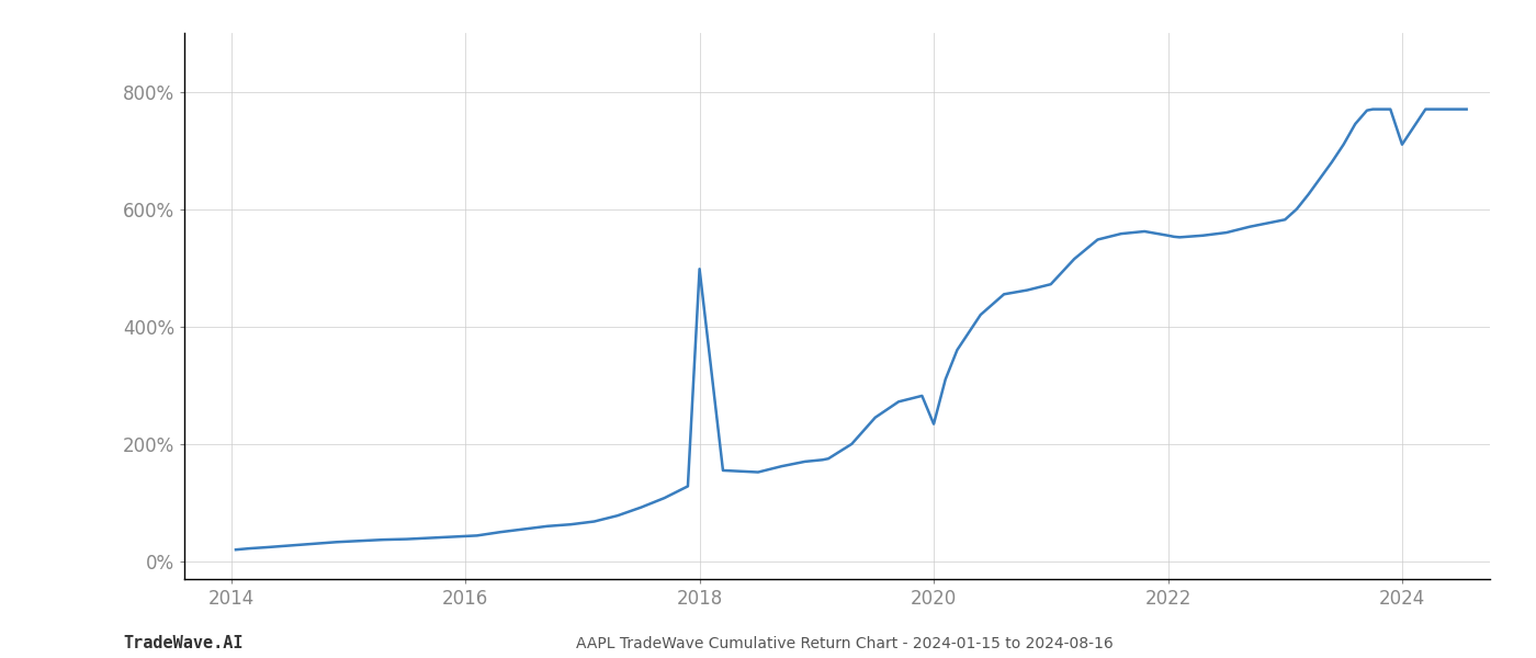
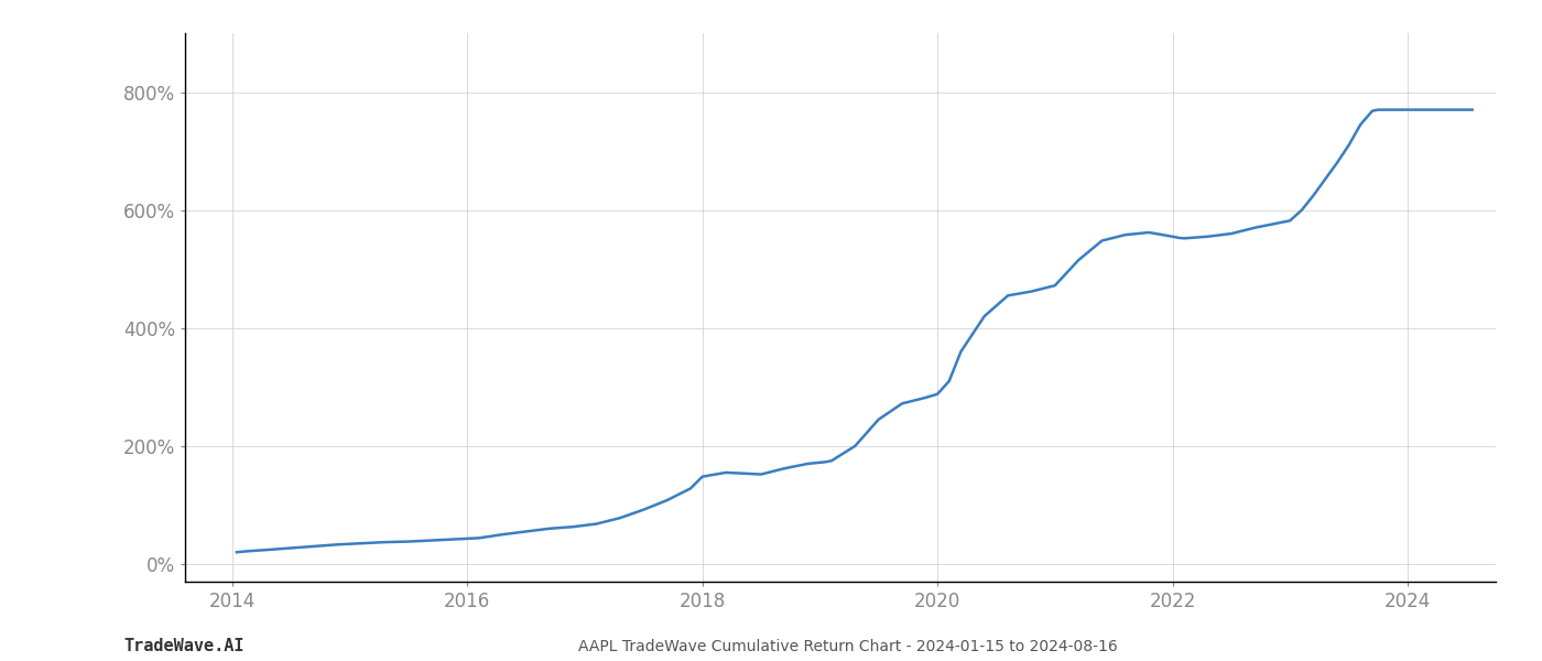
2018: 498% -> 148%
2020: 234% -> 288%
2024: 710% -> 770%
